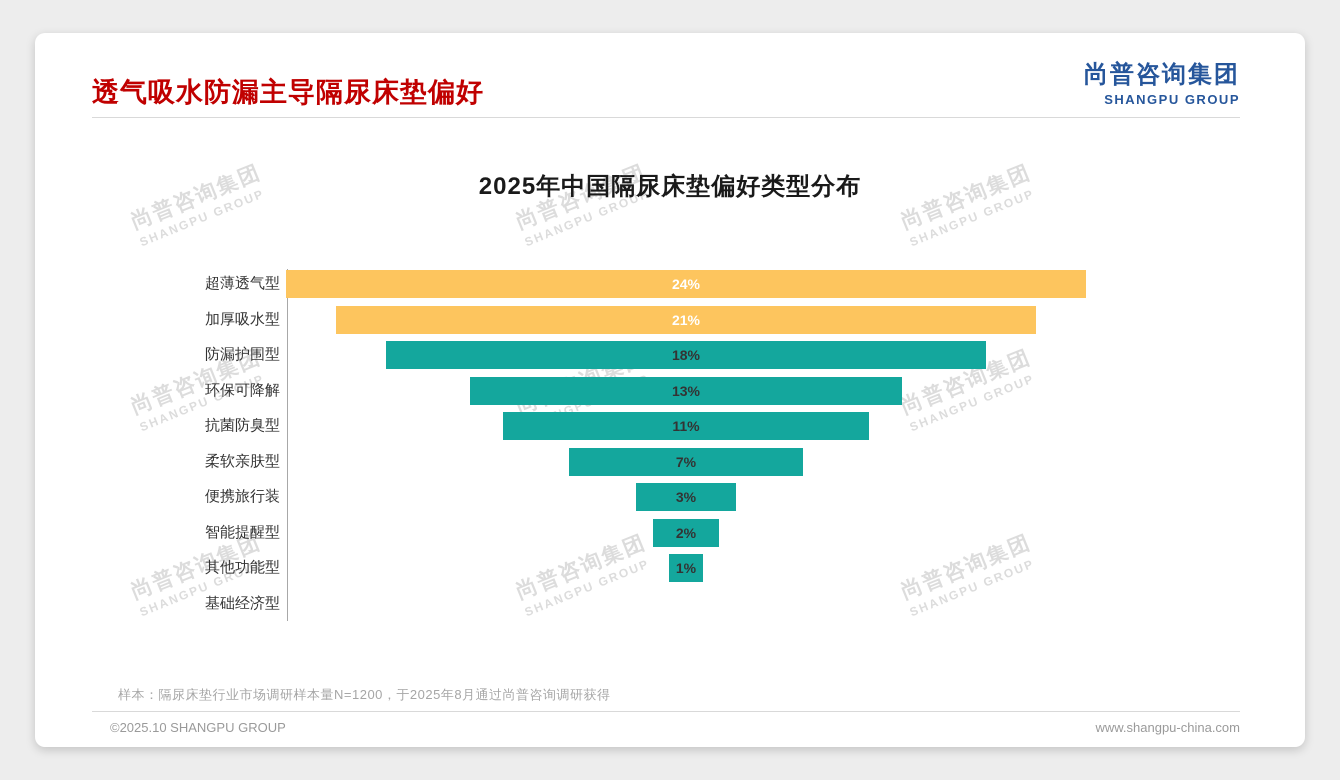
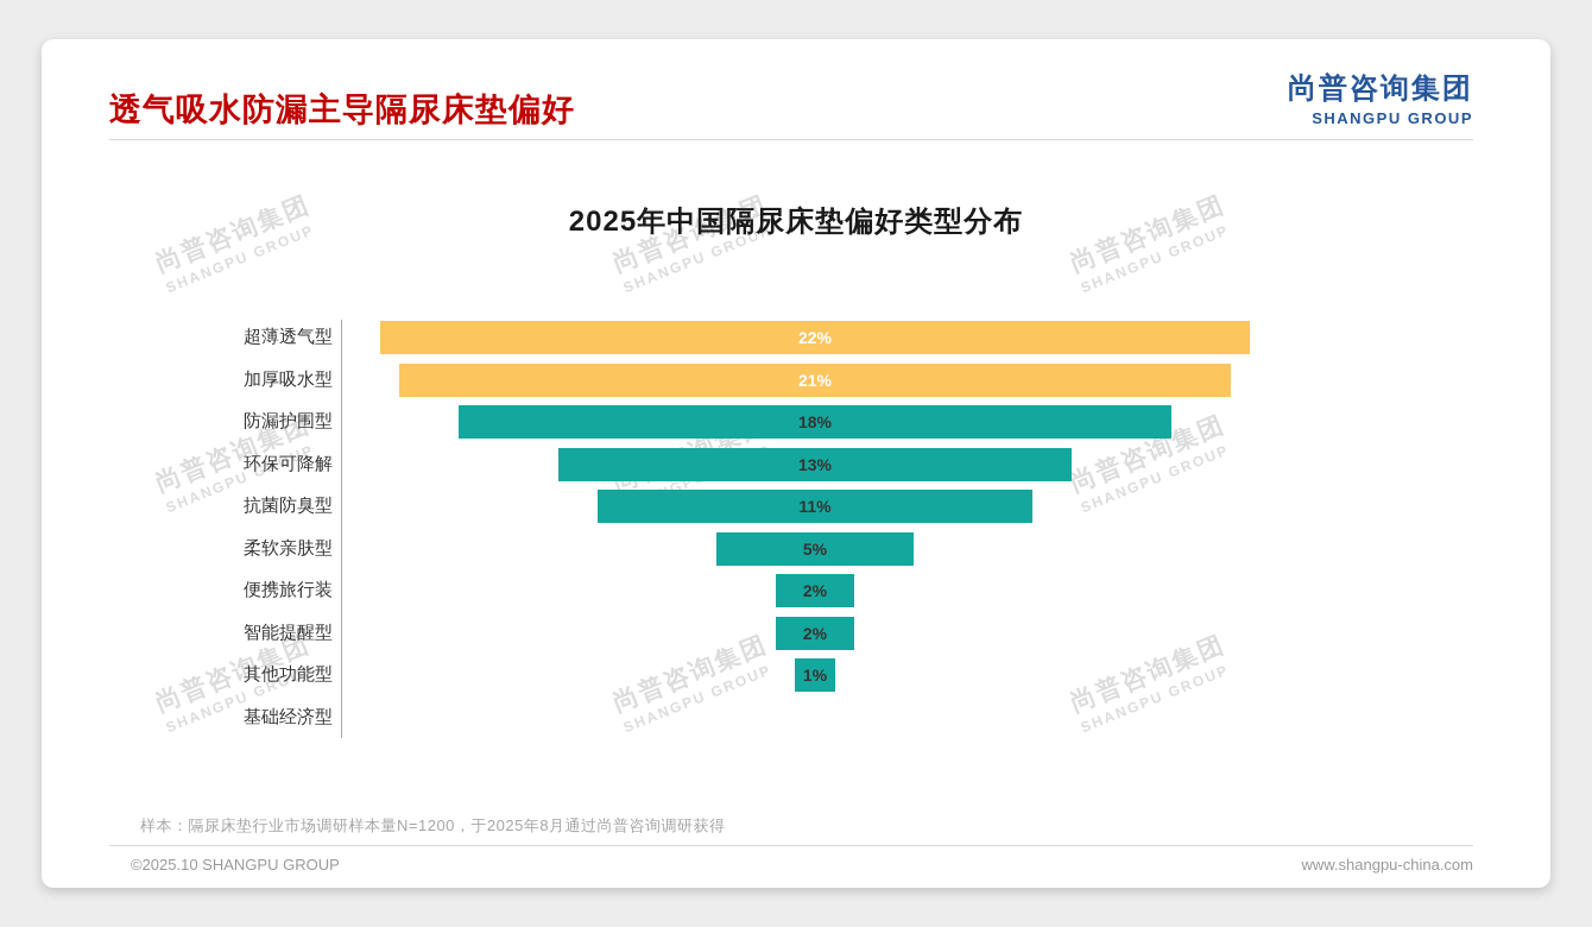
超薄透气型: 24% -> 22%
柔软亲肤型: 7% -> 5%
便携旅行装: 3% -> 2%
